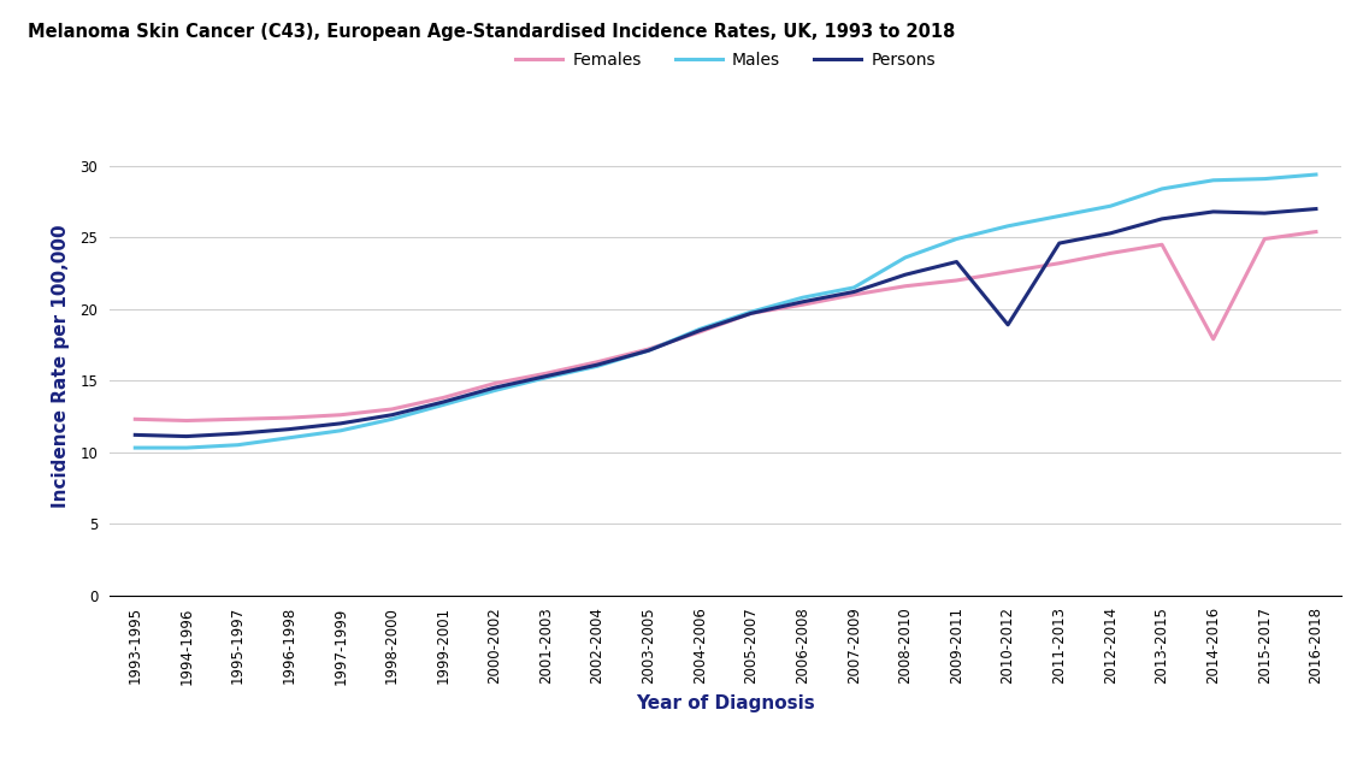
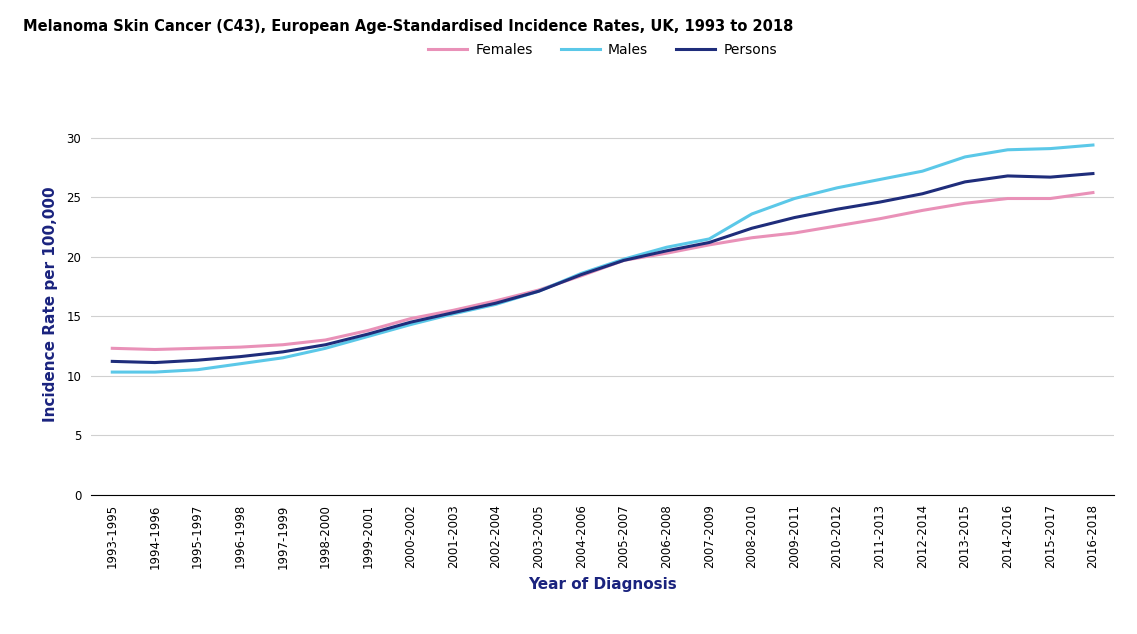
Persons/2010-2012: 18.9 -> 24.0
Females/2014-2016: 17.9 -> 24.9
